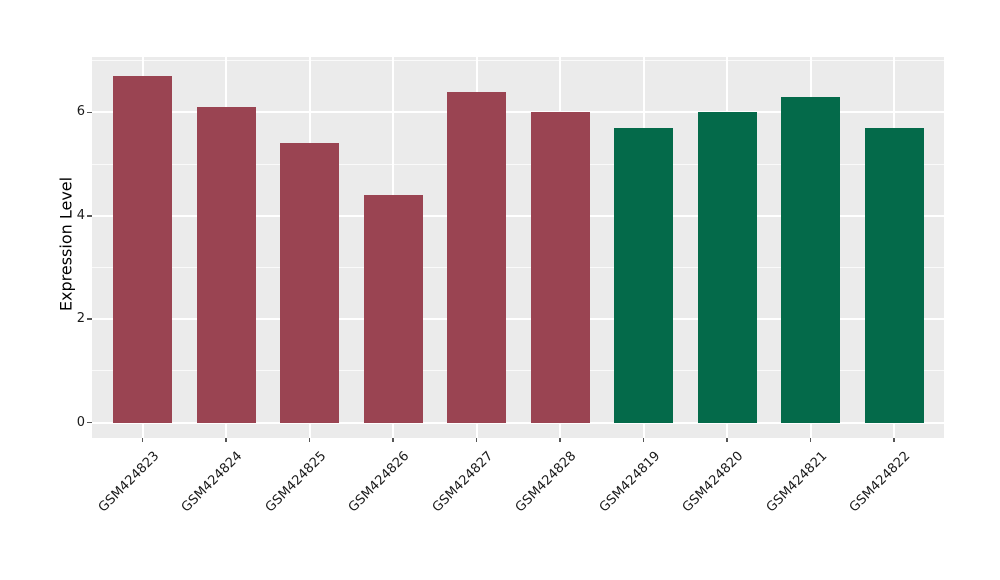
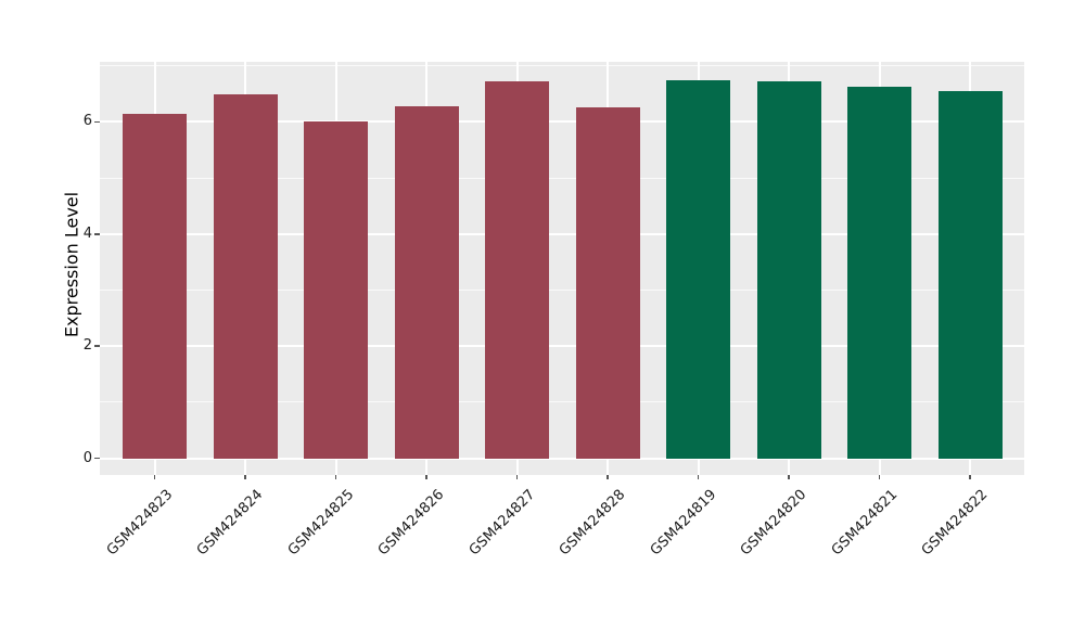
GSM424823: 6.7 -> 6.2
GSM424824: 6.1 -> 6.5
GSM424825: 5.4 -> 6.0
GSM424826: 4.4 -> 6.3
GSM424827: 6.4 -> 6.7
GSM424828: 6.0 -> 6.3
GSM424819: 5.7 -> 6.7
GSM424820: 6.0 -> 6.7
GSM424821: 6.3 -> 6.6
GSM424822: 5.7 -> 6.5
